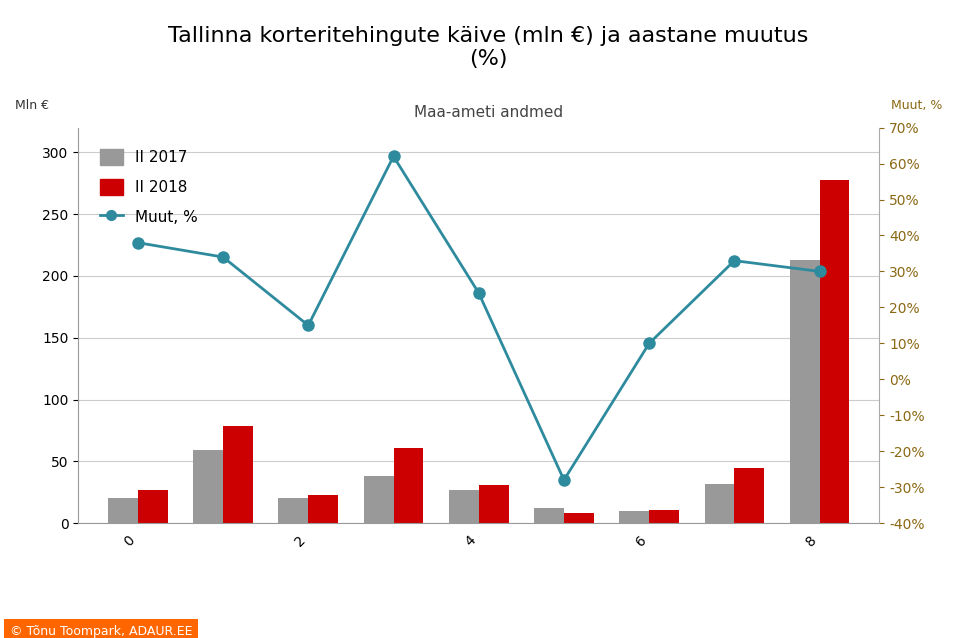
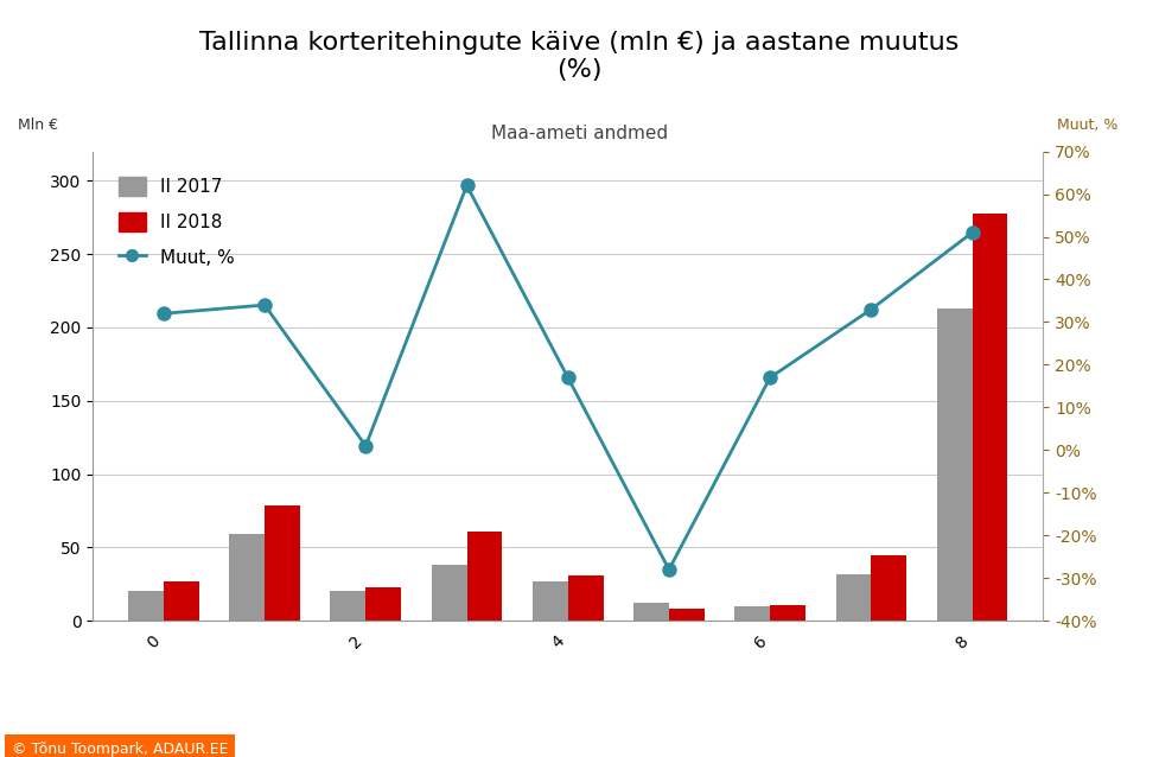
Muut, %/0: 38% -> 32%
Muut, %/2: 15% -> 1%
Muut, %/4: 24% -> 17%
Muut, %/6: 10% -> 17%
Muut, %/8: 30% -> 51%
